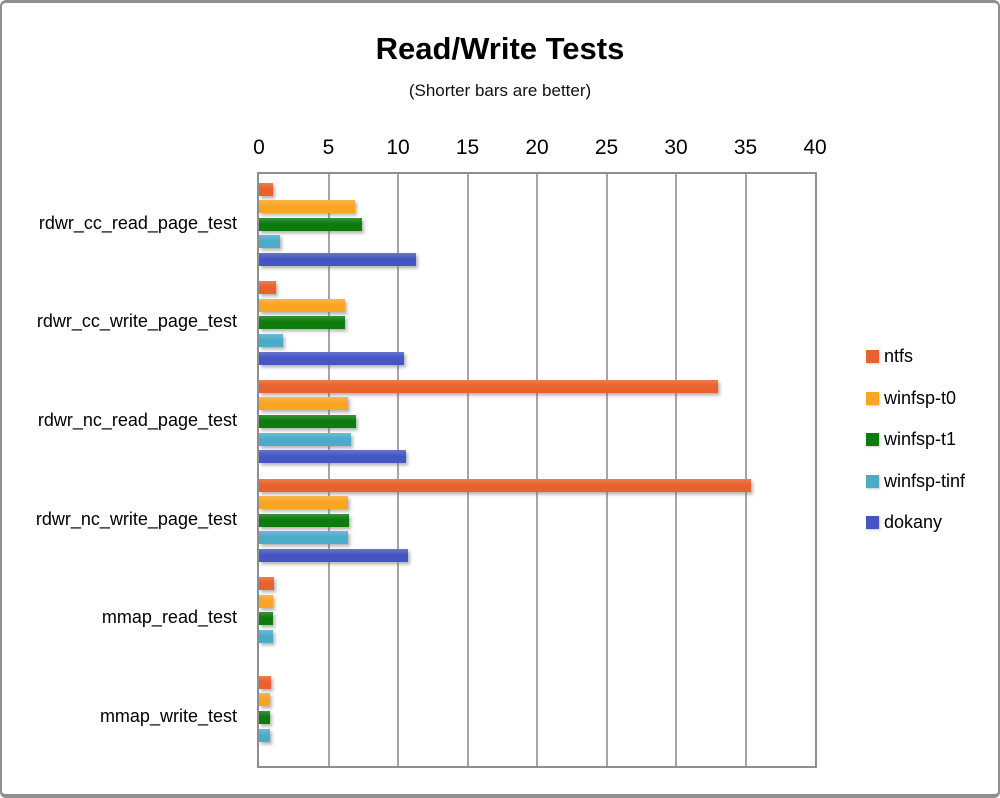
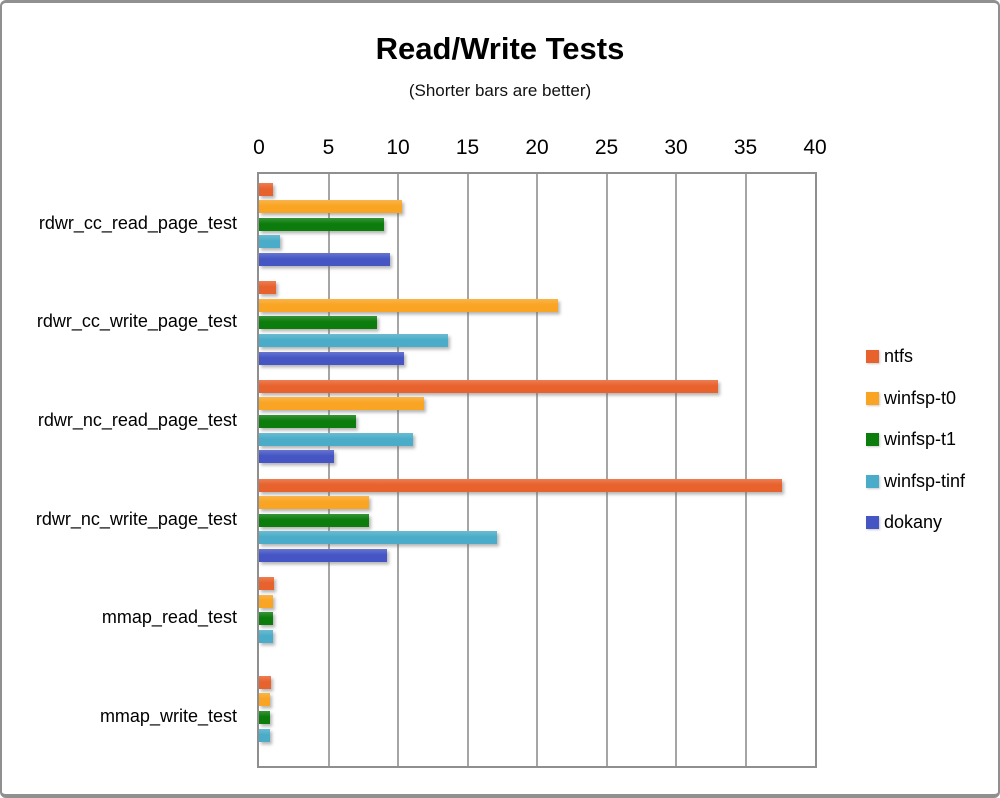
winfsp-t0/rdwr_cc_read_page_test: 6.9 -> 10.3
winfsp-t1/rdwr_cc_read_page_test: 7.4 -> 9.0
dokany/rdwr_cc_read_page_test: 11.3 -> 9.4
winfsp-t0/rdwr_cc_write_page_test: 6.2 -> 21.5
winfsp-t1/rdwr_cc_write_page_test: 6.2 -> 8.5
winfsp-tinf/rdwr_cc_write_page_test: 1.7 -> 13.6
winfsp-t0/rdwr_nc_read_page_test: 6.4 -> 11.9
winfsp-tinf/rdwr_nc_read_page_test: 6.6 -> 11.1
dokany/rdwr_nc_read_page_test: 10.6 -> 5.4
ntfs/rdwr_nc_write_page_test: 35.4 -> 37.6
winfsp-t0/rdwr_nc_write_page_test: 6.4 -> 7.9
winfsp-t1/rdwr_nc_write_page_test: 6.5 -> 7.9
winfsp-tinf/rdwr_nc_write_page_test: 6.4 -> 17.1
dokany/rdwr_nc_write_page_test: 10.7 -> 9.2
